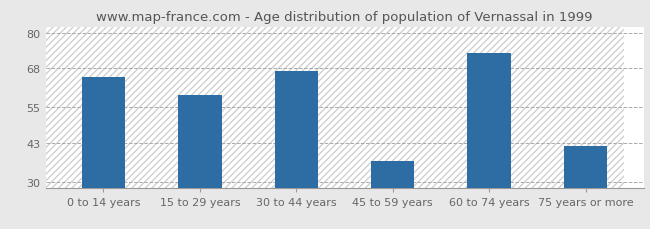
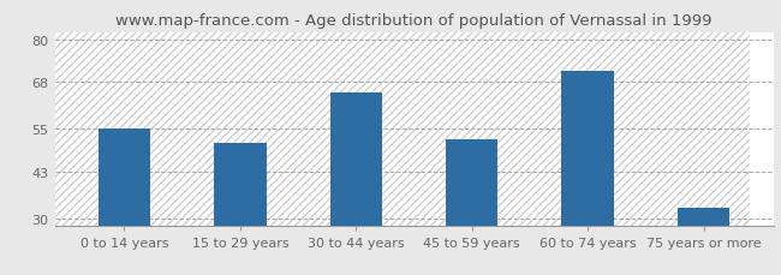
0 to 14 years: 65 -> 55
15 to 29 years: 59 -> 51
30 to 44 years: 67 -> 65
45 to 59 years: 37 -> 52
60 to 74 years: 73 -> 71
75 years or more: 42 -> 33
